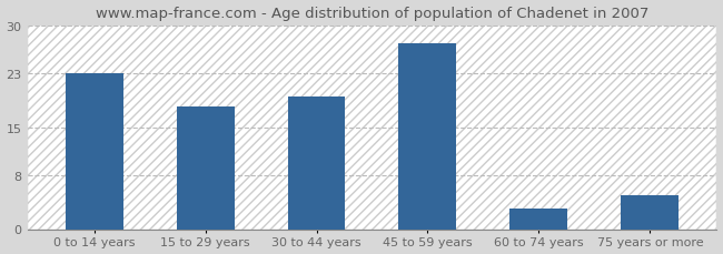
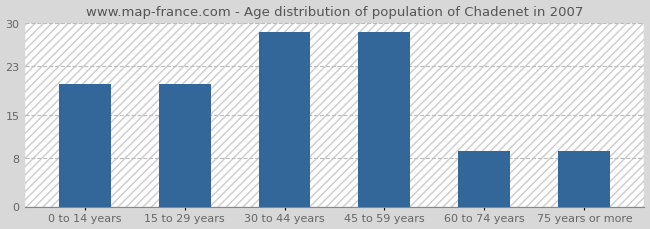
0 to 14 years: 23.0 -> 20.0
15 to 29 years: 18.0 -> 20.0
30 to 44 years: 19.6 -> 28.5
45 to 59 years: 27.4 -> 28.5
60 to 74 years: 3.0 -> 9.0
75 years or more: 5.0 -> 9.0
